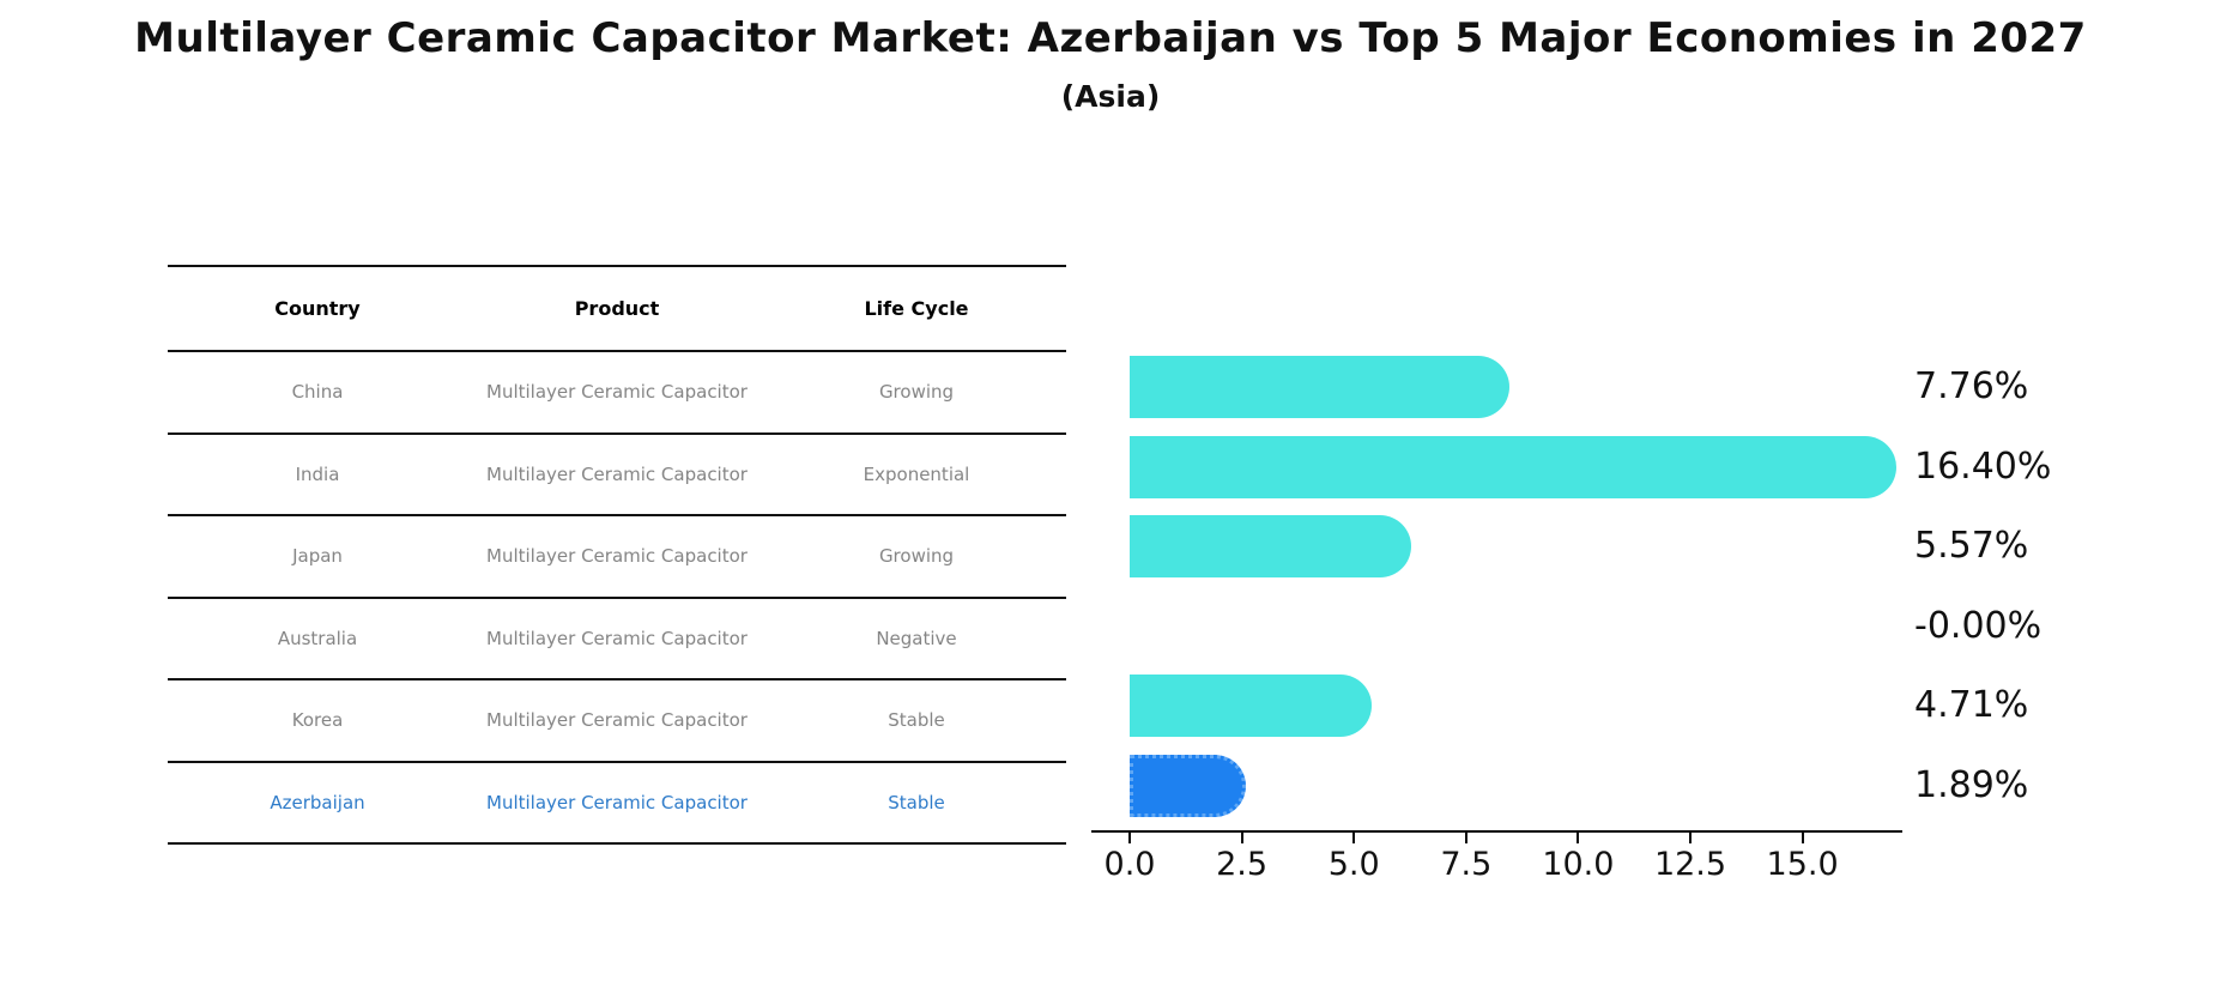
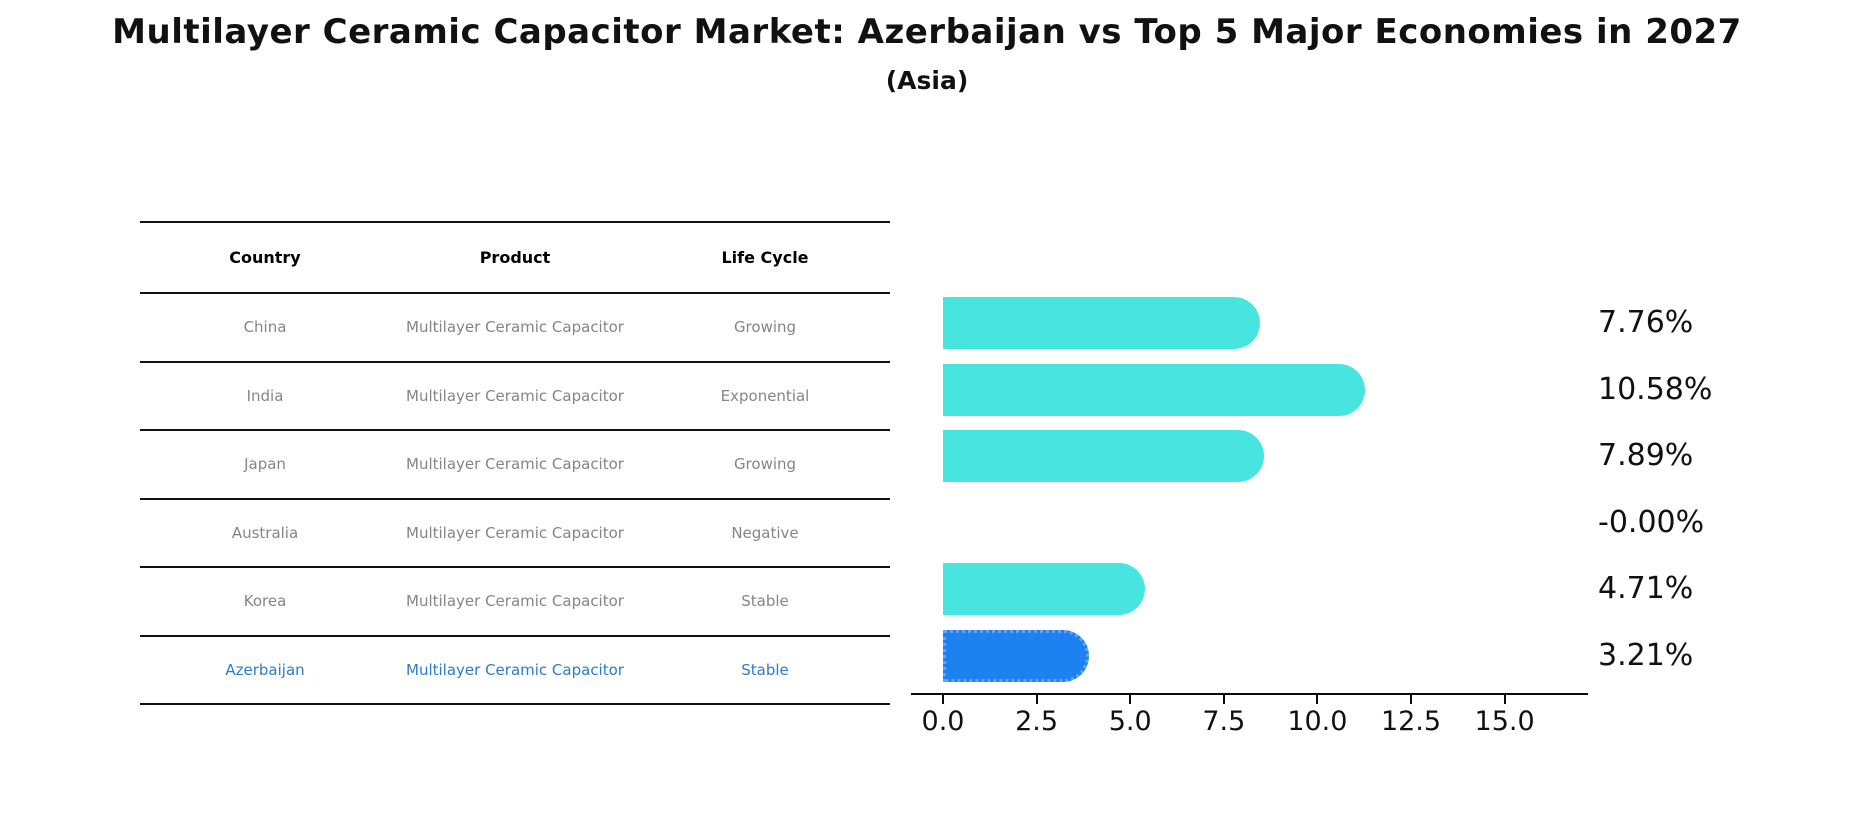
India: 16.40% -> 10.58%
Japan: 5.57% -> 7.89%
Azerbaijan: 1.89% -> 3.21%
